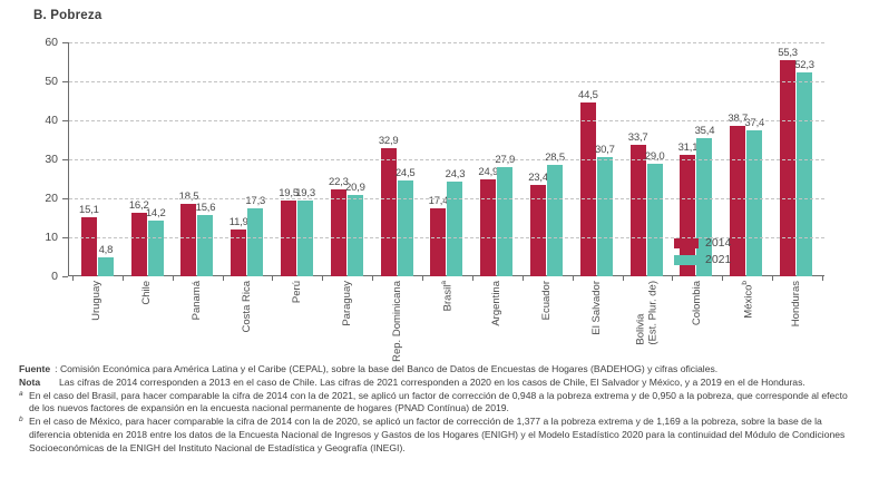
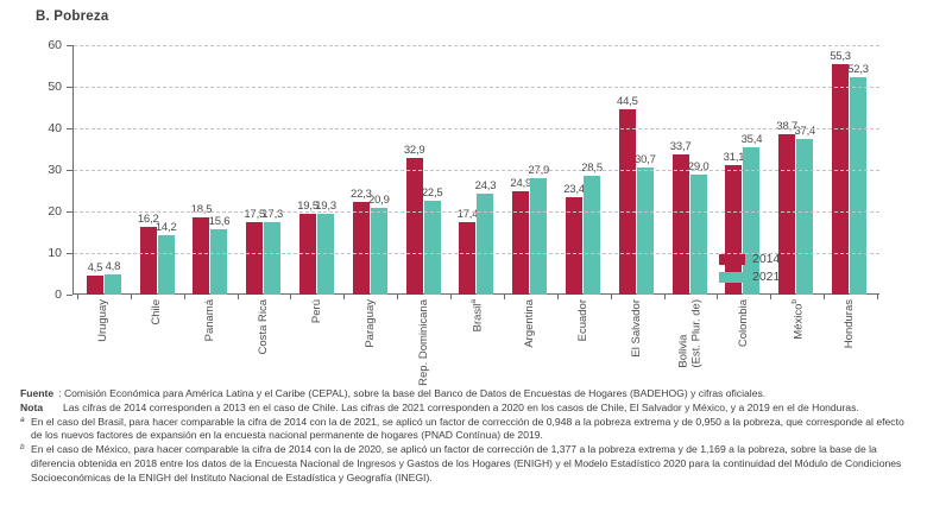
2014/Uruguay: 15,1 -> 4,5
2014/Costa Rica: 11,9 -> 17,5
2021/Rep. Dominicana: 24,5 -> 22,5
